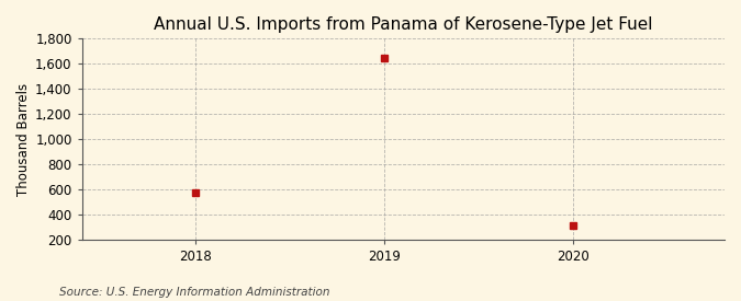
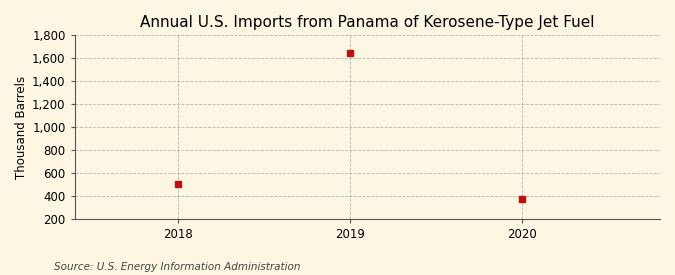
2018: 570 -> 500
2020: 310 -> 370
